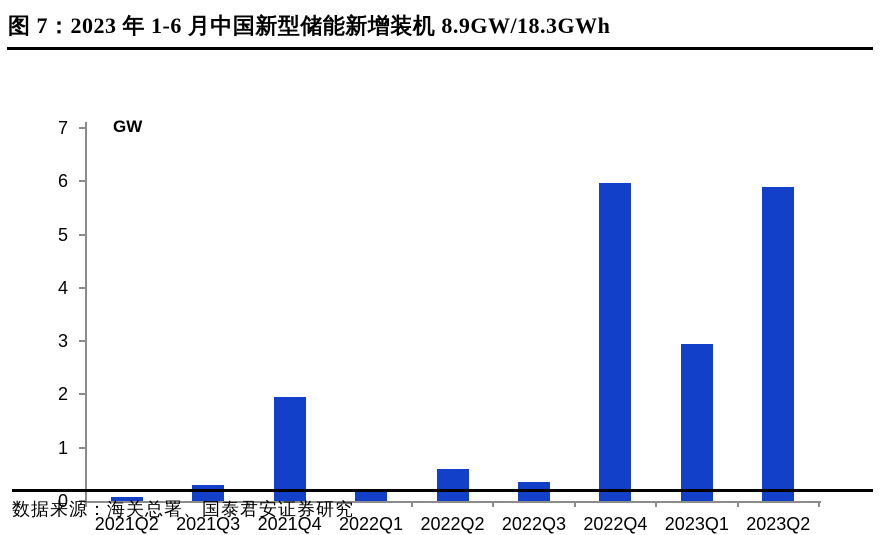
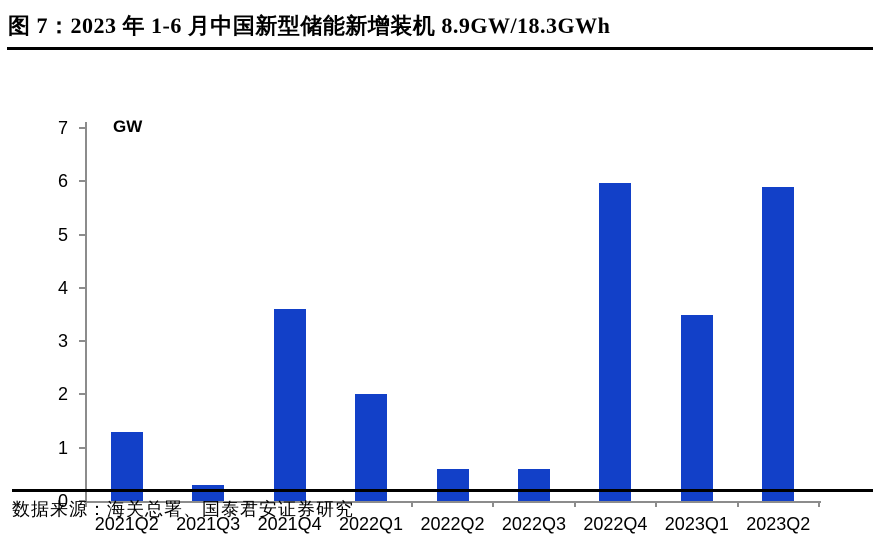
2021Q2: 0.1 -> 1.3
2021Q4: 1.9 -> 3.6
2022Q1: 0.2 -> 2.0
2022Q3: 0.3 -> 0.6
2023Q1: 3.0 -> 3.5
